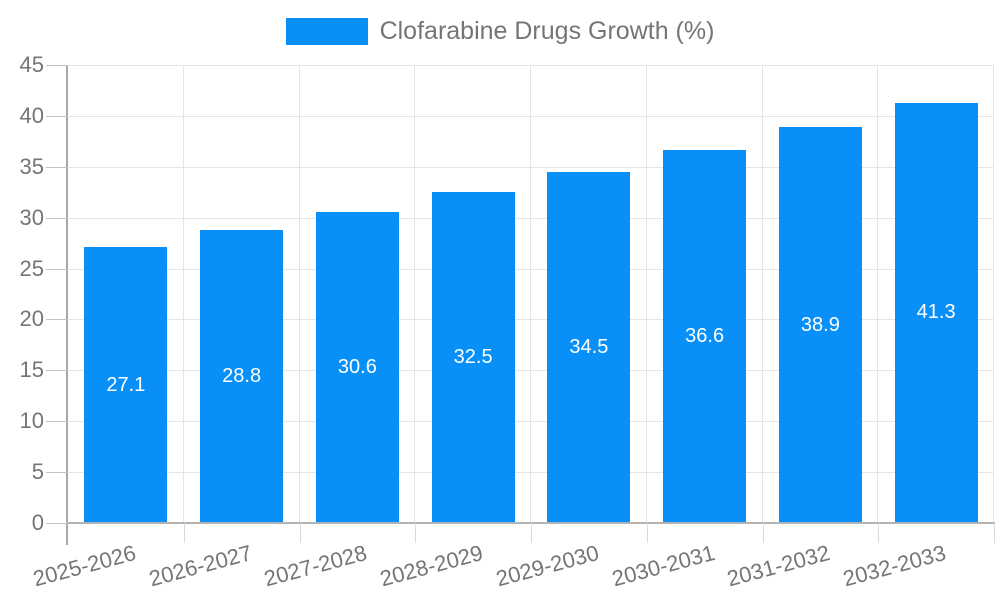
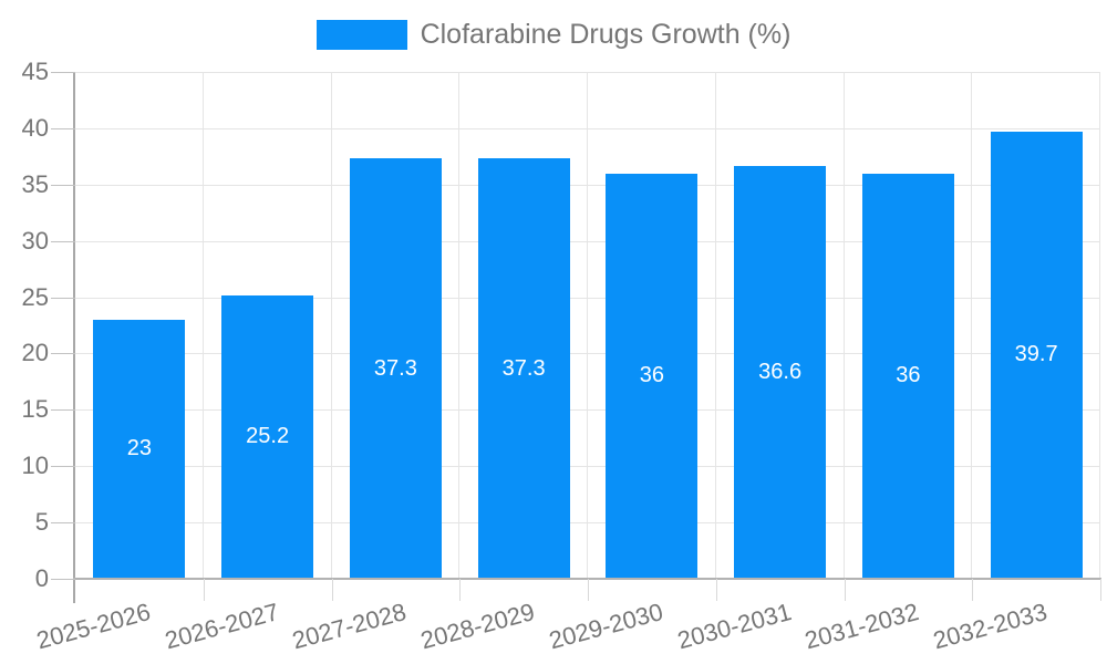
2025-2026: 27.1 -> 23
2026-2027: 28.8 -> 25.2
2027-2028: 30.6 -> 37.3
2028-2029: 32.5 -> 37.3
2029-2030: 34.5 -> 36
2031-2032: 38.9 -> 36
2032-2033: 41.3 -> 39.7
